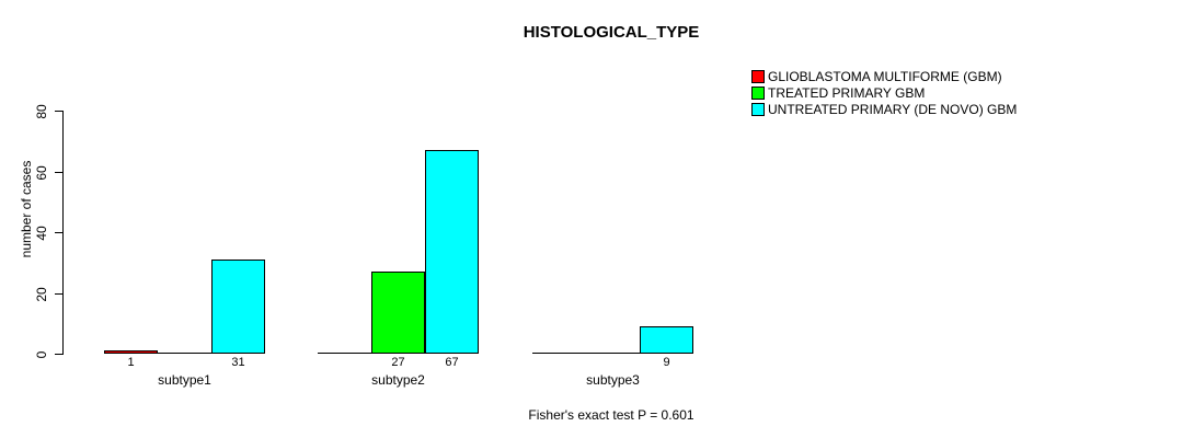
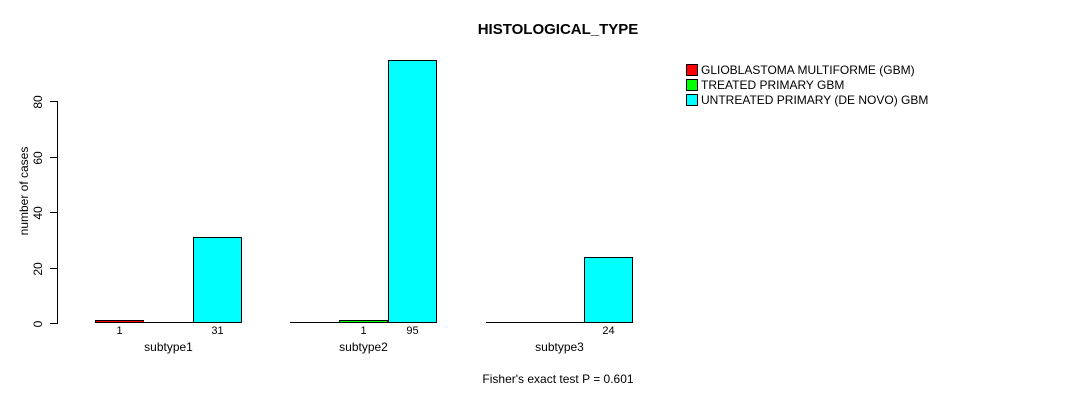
TREATED PRIMARY GBM/subtype2: 27 -> 1
UNTREATED PRIMARY (DE NOVO) GBM/subtype2: 67 -> 95
UNTREATED PRIMARY (DE NOVO) GBM/subtype3: 9 -> 24
